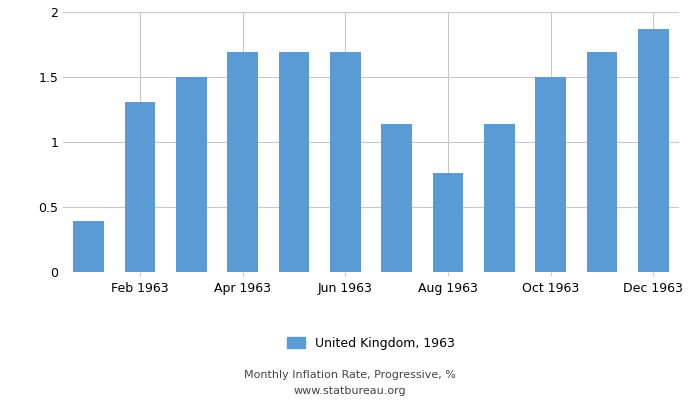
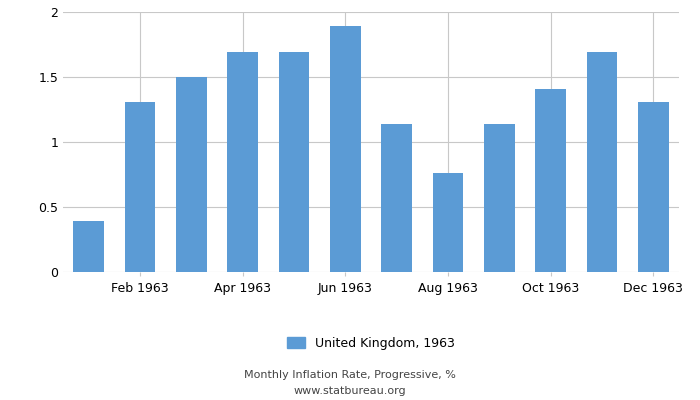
Jun 1963: 1.69 -> 1.89
Oct 1963: 1.50 -> 1.41
Dec 1963: 1.87 -> 1.31
